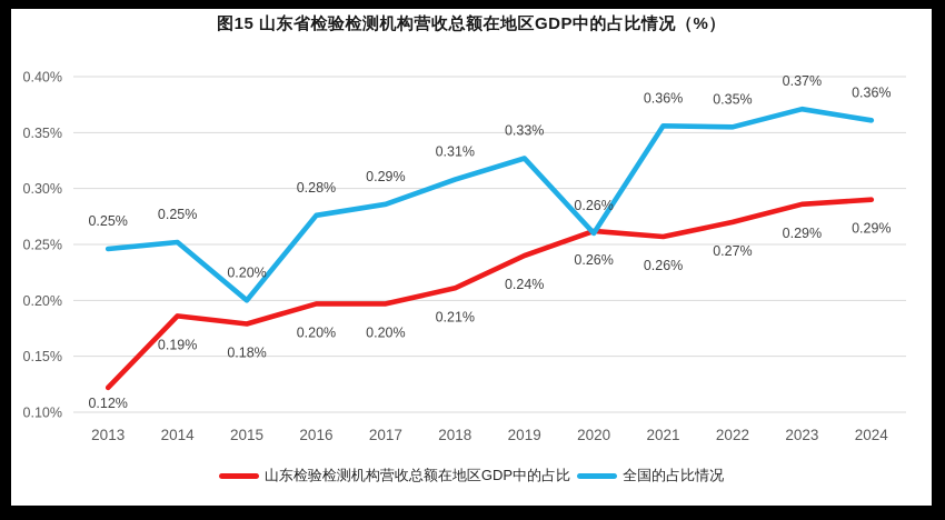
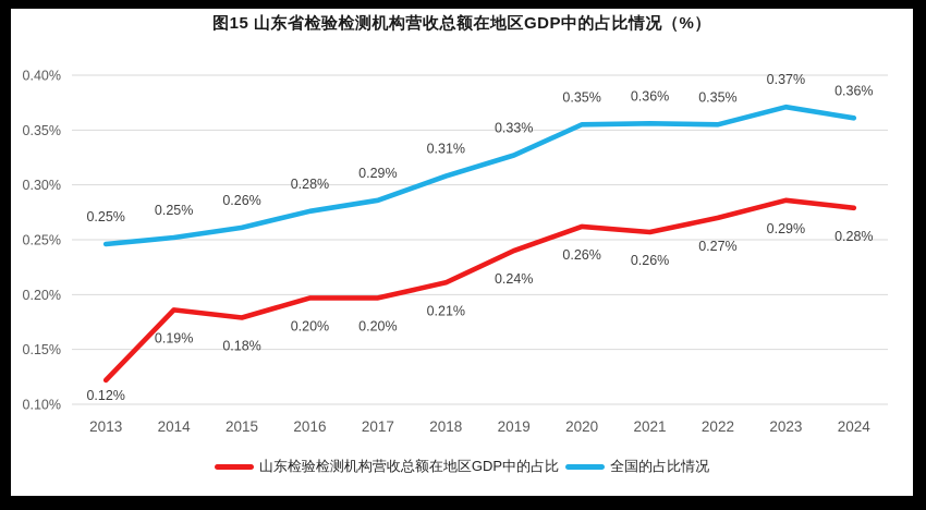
全国的占比情况/2015: 0.20% -> 0.26%
全国的占比情况/2020: 0.26% -> 0.35%
山东检验检测机构营收总额在地区GDP中的占比/2024: 0.29% -> 0.28%
